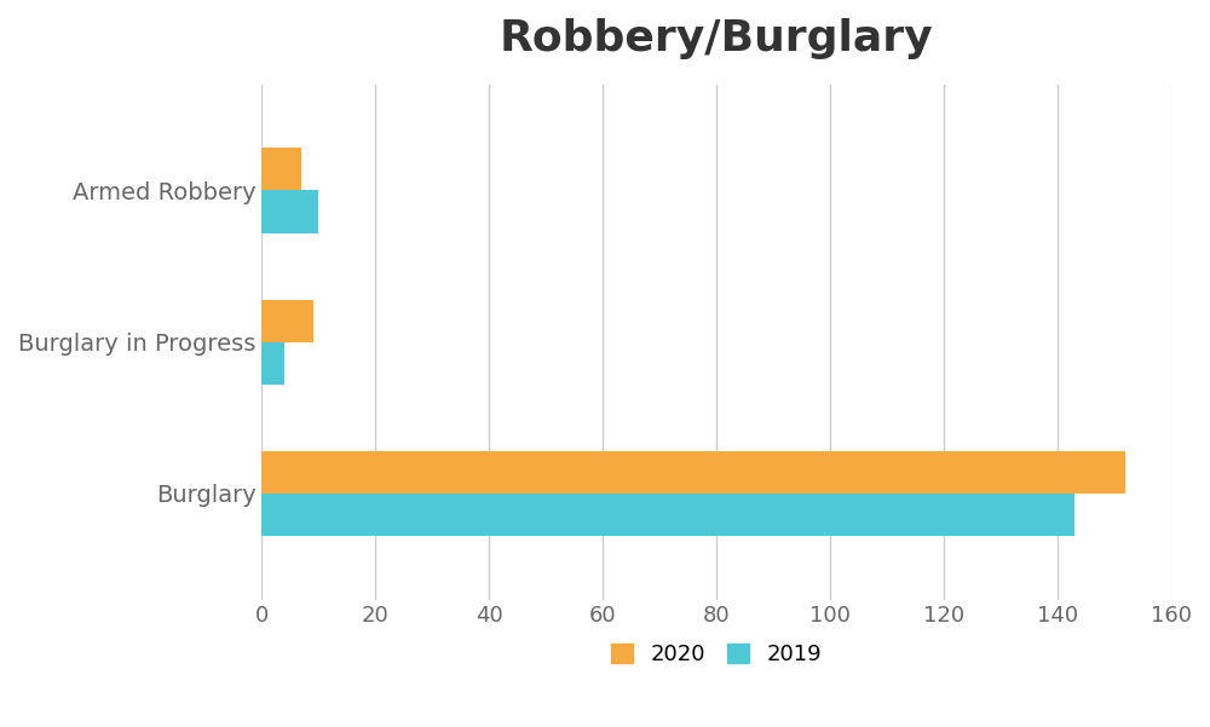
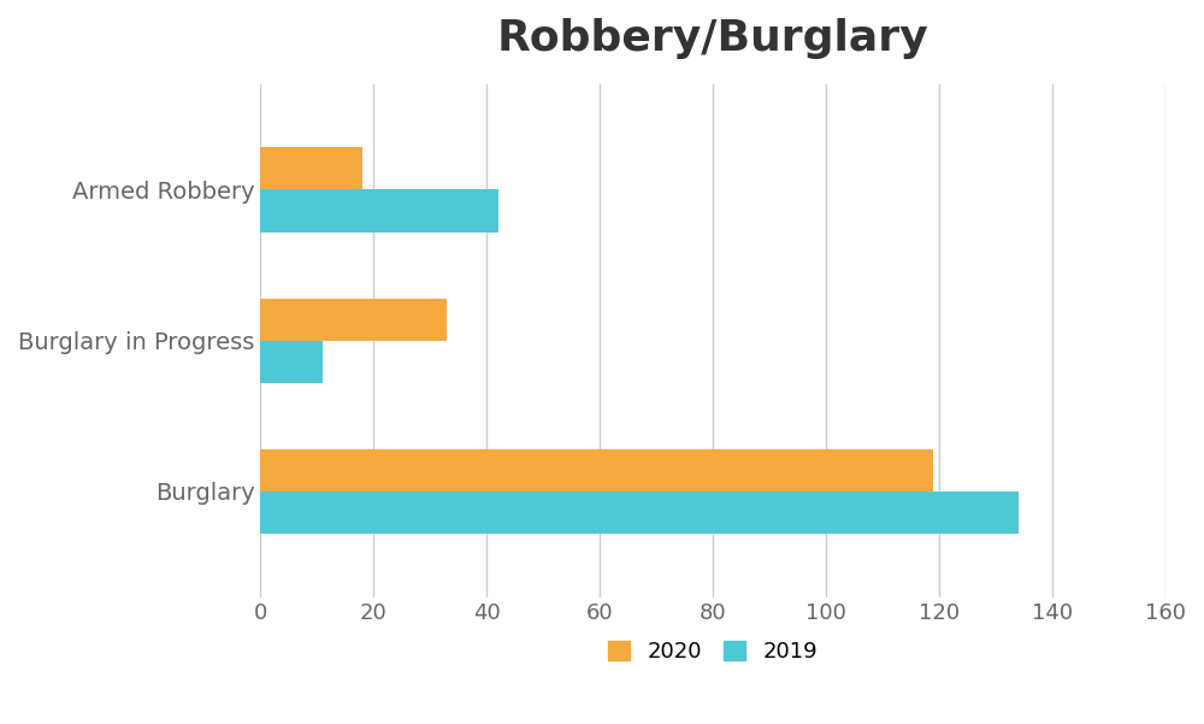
2020/Armed Robbery: 7 -> 18
2019/Armed Robbery: 10 -> 42
2020/Burglary in Progress: 9 -> 33
2019/Burglary in Progress: 4 -> 11
2020/Burglary: 152 -> 119
2019/Burglary: 143 -> 134
